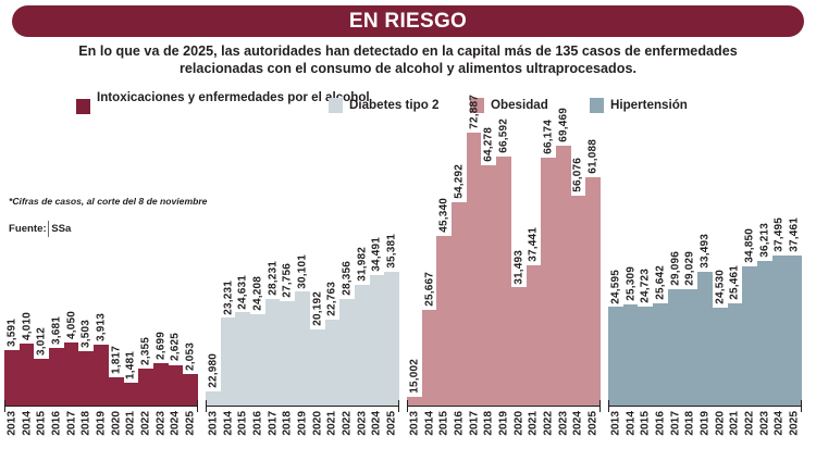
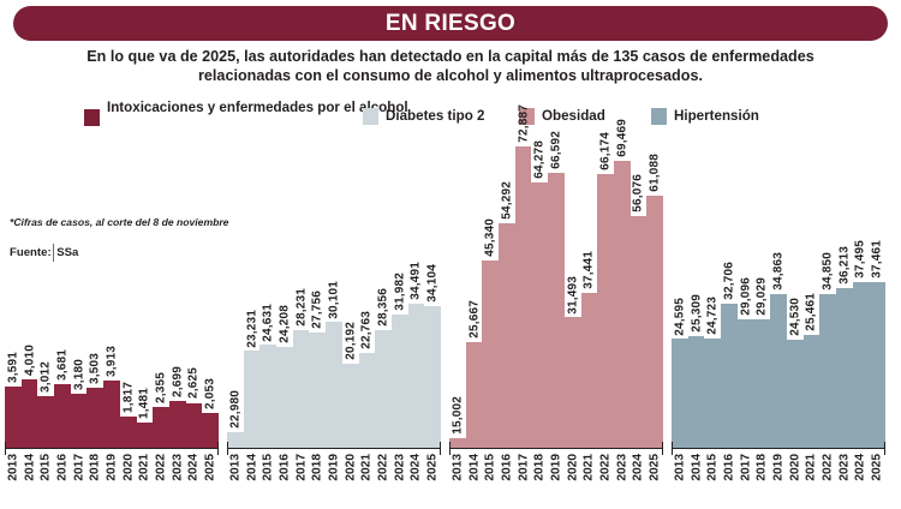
Intoxicaciones y enfermedades por el alcohol/2017: 4,050 -> 3,180
Diabetes tipo 2/2025: 35,381 -> 34,104
Hipertensión/2016: 25,642 -> 32,706
Hipertensión/2019: 33,493 -> 34,863
